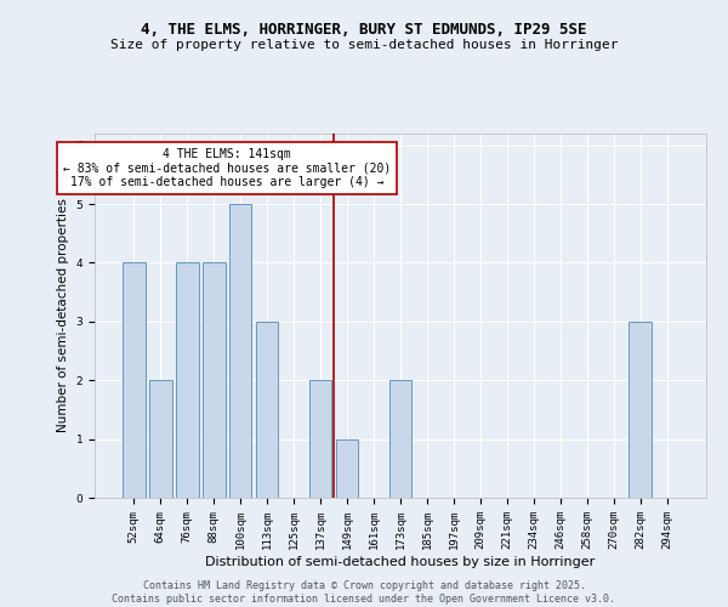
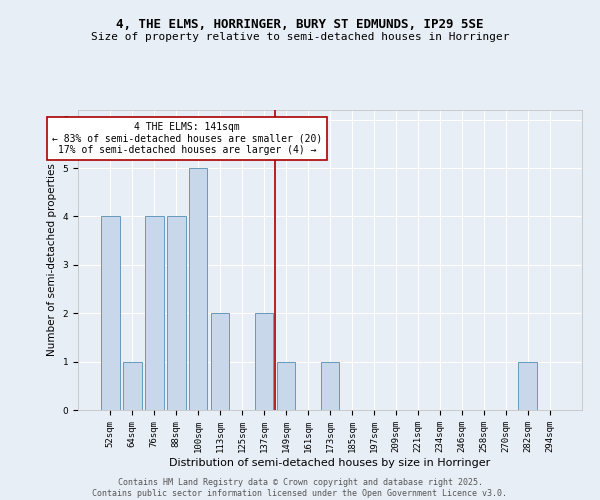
64sqm: 2 -> 1
113sqm: 3 -> 2
173sqm: 2 -> 1
282sqm: 3 -> 1
